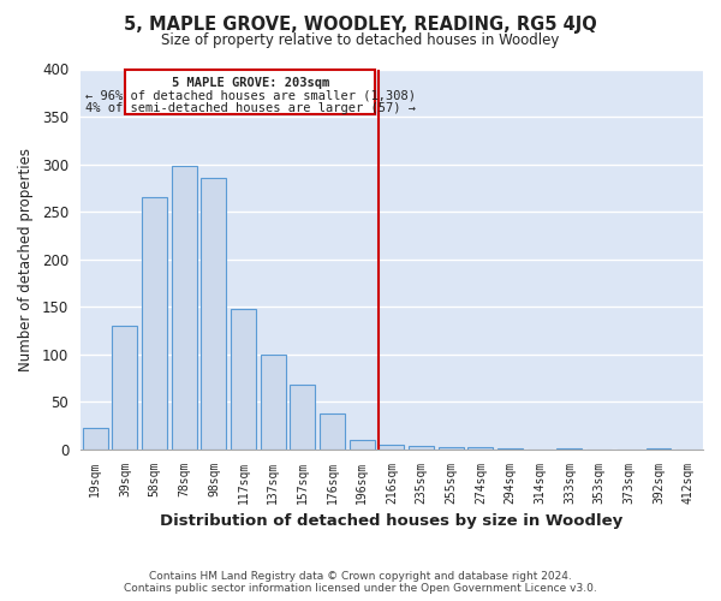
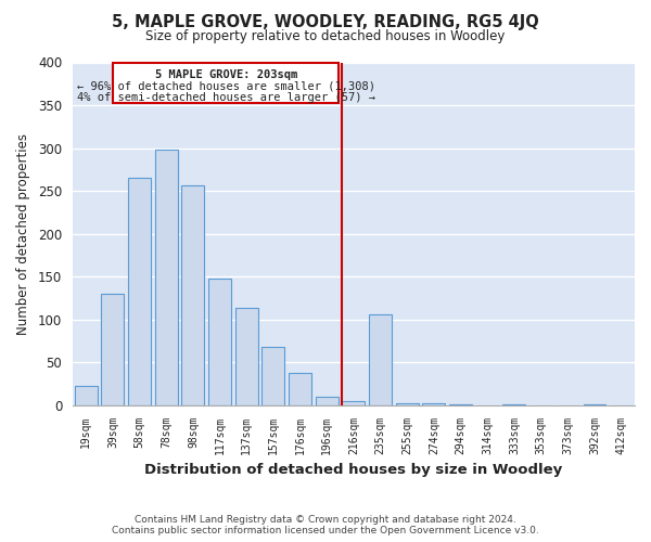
98sqm: 285 -> 256
137sqm: 100 -> 114
235sqm: 3 -> 106
